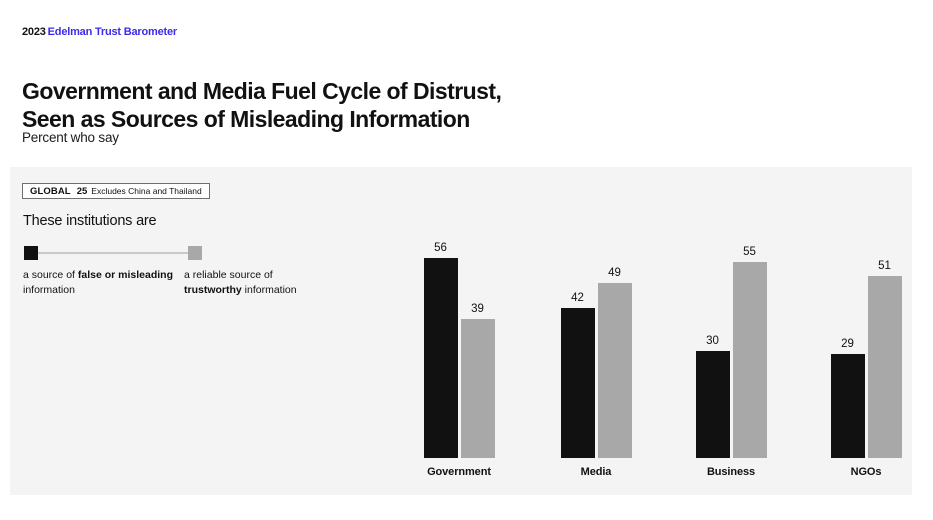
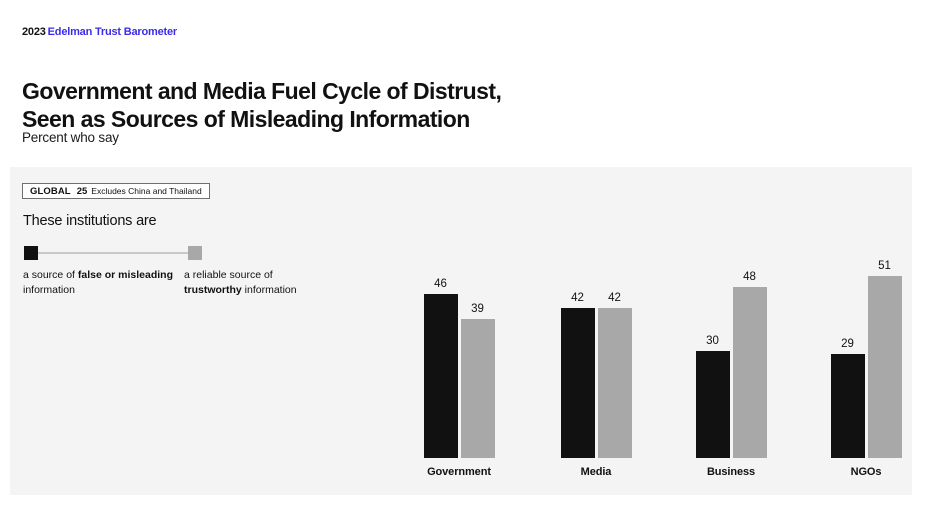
a source of false or misleading information/Government: 56 -> 46
a reliable source of trustworthy information/Media: 49 -> 42
a reliable source of trustworthy information/Business: 55 -> 48
